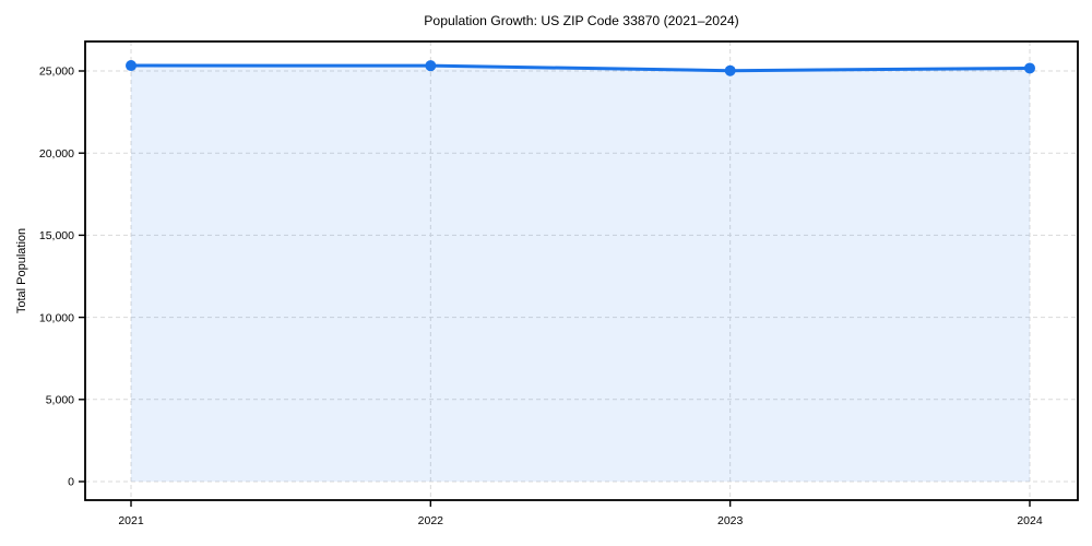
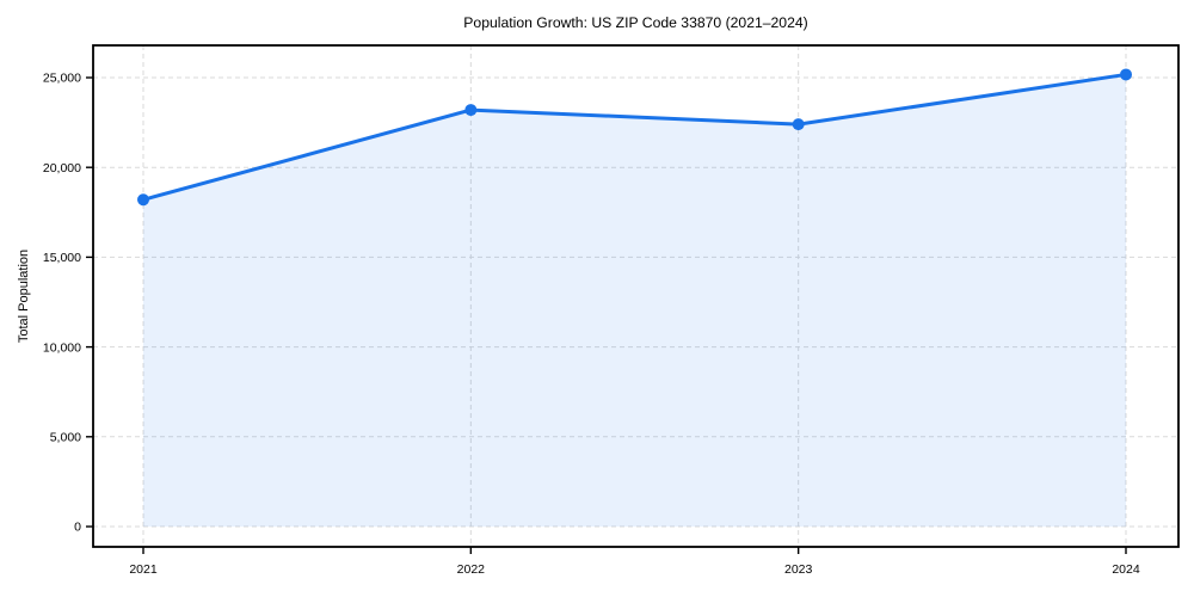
2021: 25300 -> 18200
2022: 25300 -> 23200
2023: 25000 -> 22400
